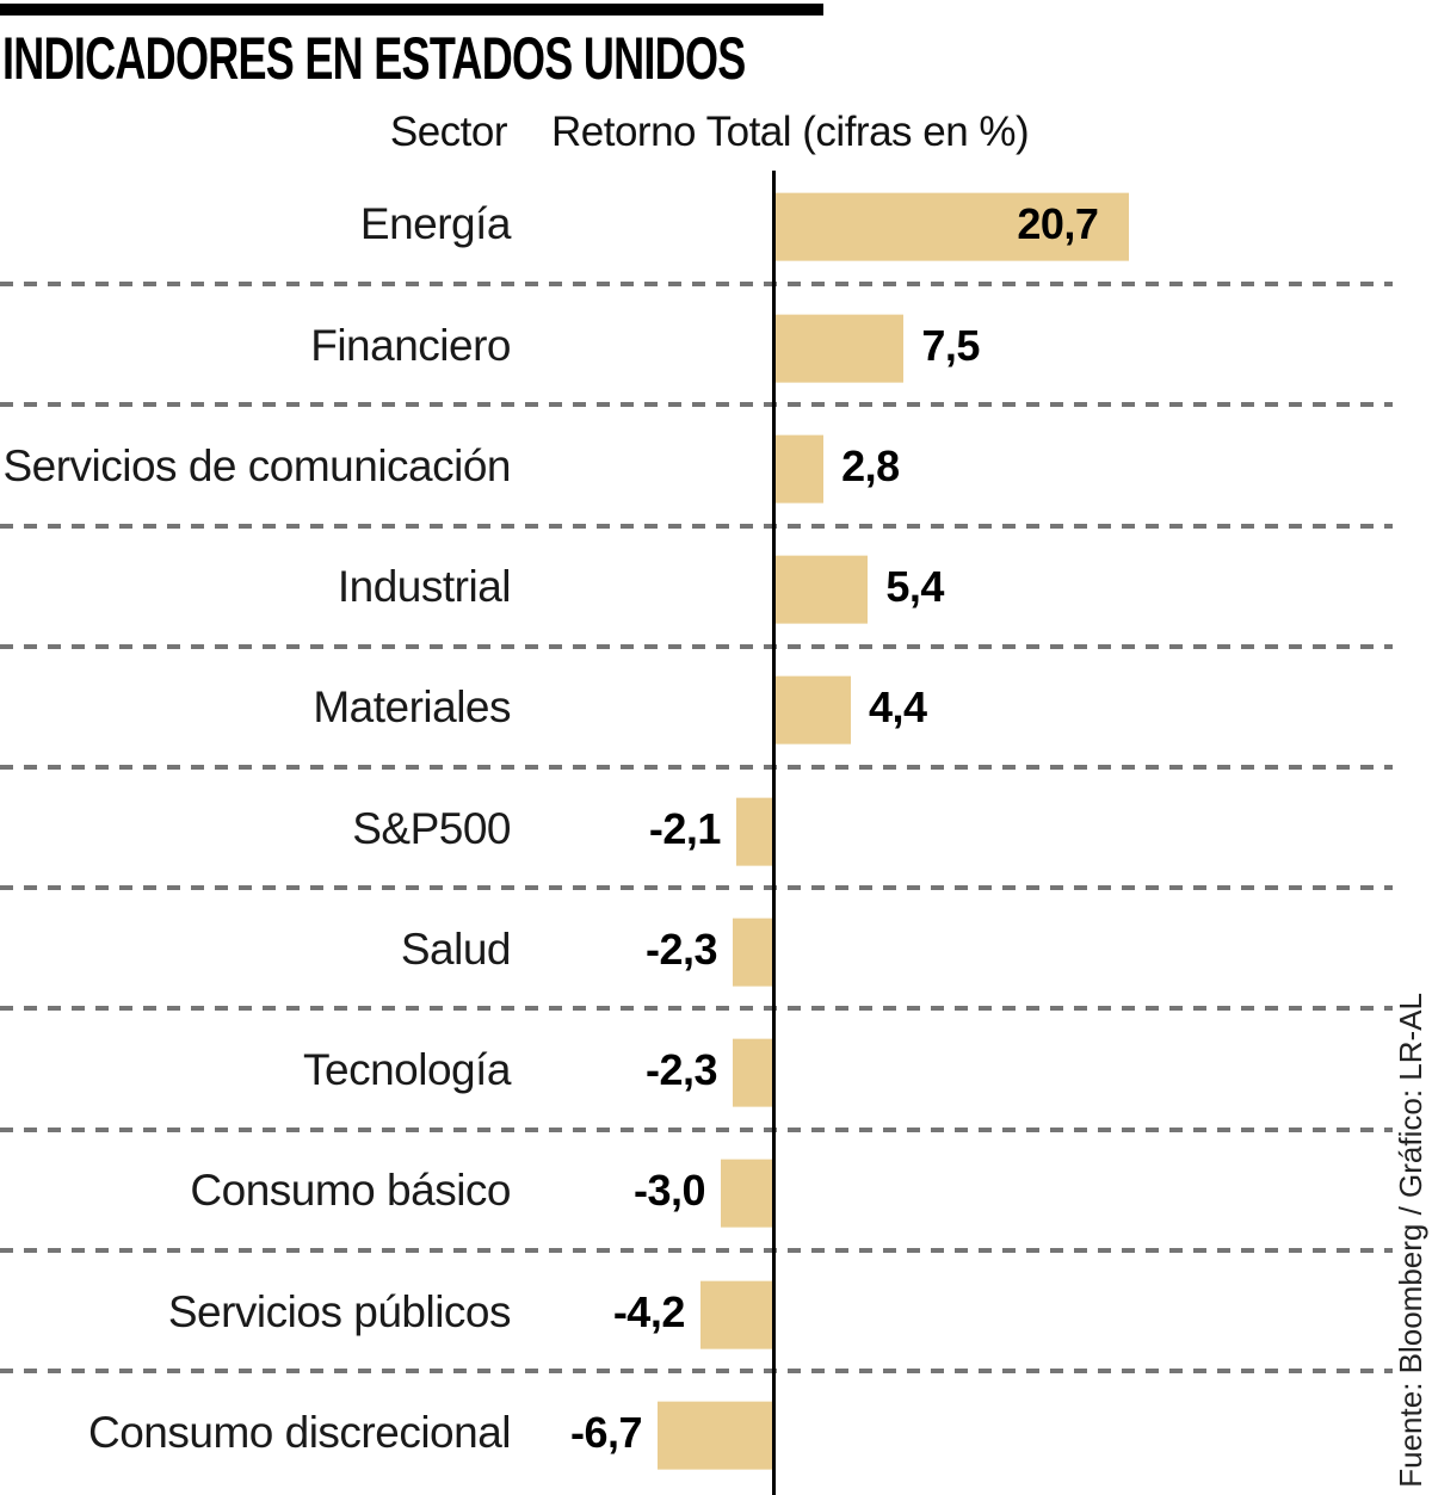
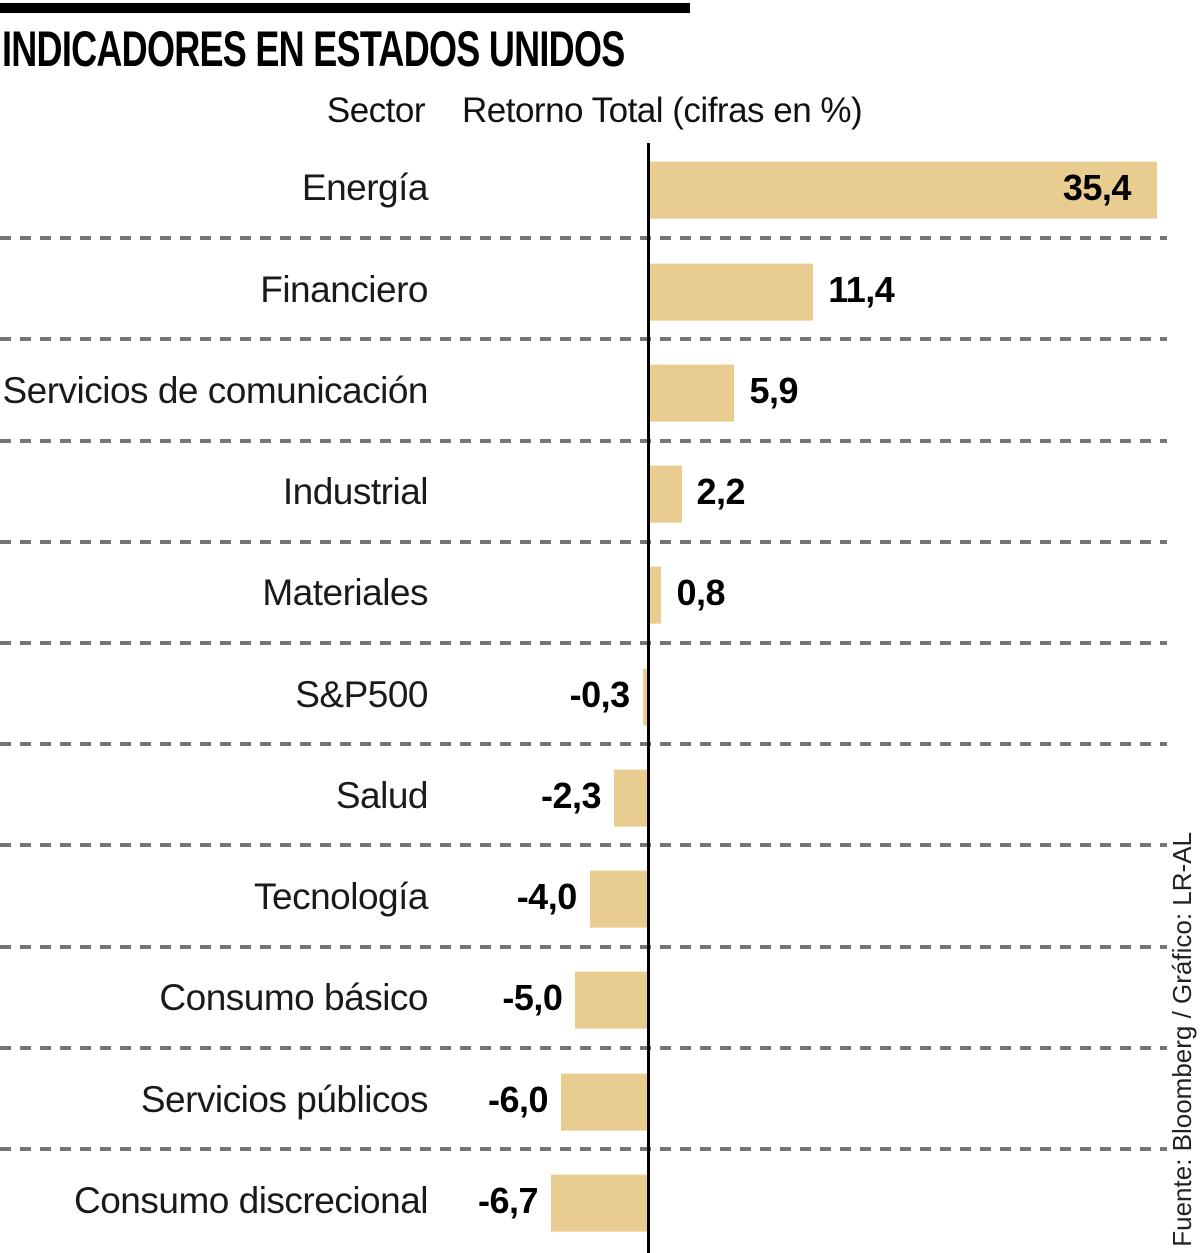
Energía: 20,7 -> 35,4
Financiero: 7,5 -> 11,4
Servicios de comunicación: 2,8 -> 5,9
Industrial: 5,4 -> 2,2
Materiales: 4,4 -> 0,8
S&P500: -2,1 -> -0,3
Tecnología: -2,3 -> -4,0
Consumo básico: -3,0 -> -5,0
Servicios públicos: -4,2 -> -6,0
